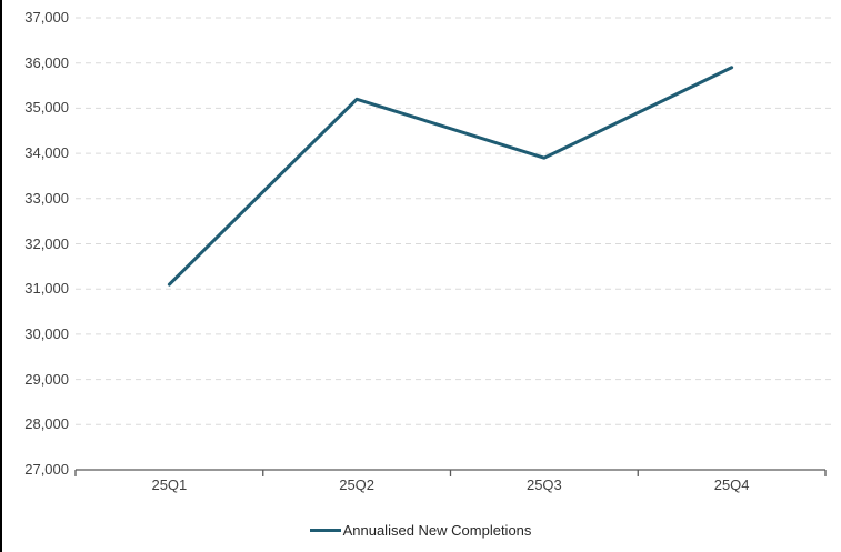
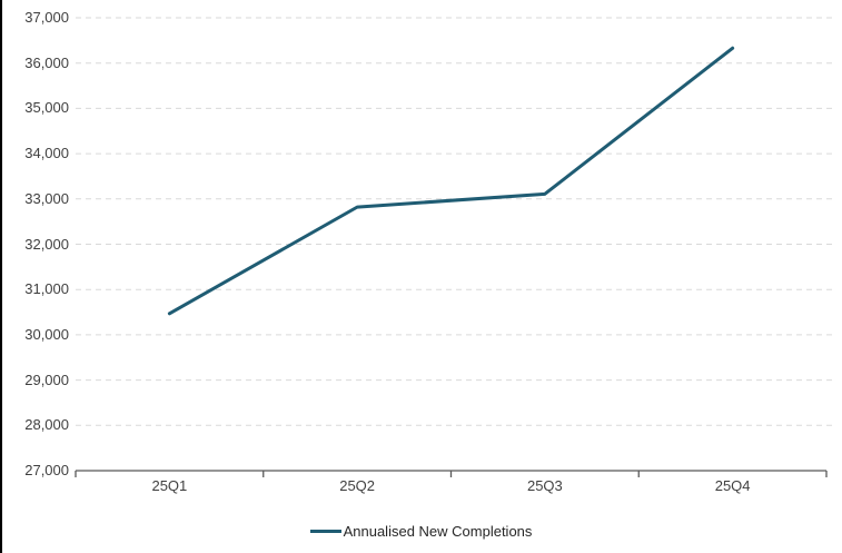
25Q1: 31100 -> 30500
25Q2: 35200 -> 32800
25Q3: 33900 -> 33100
25Q4: 35900 -> 36300
